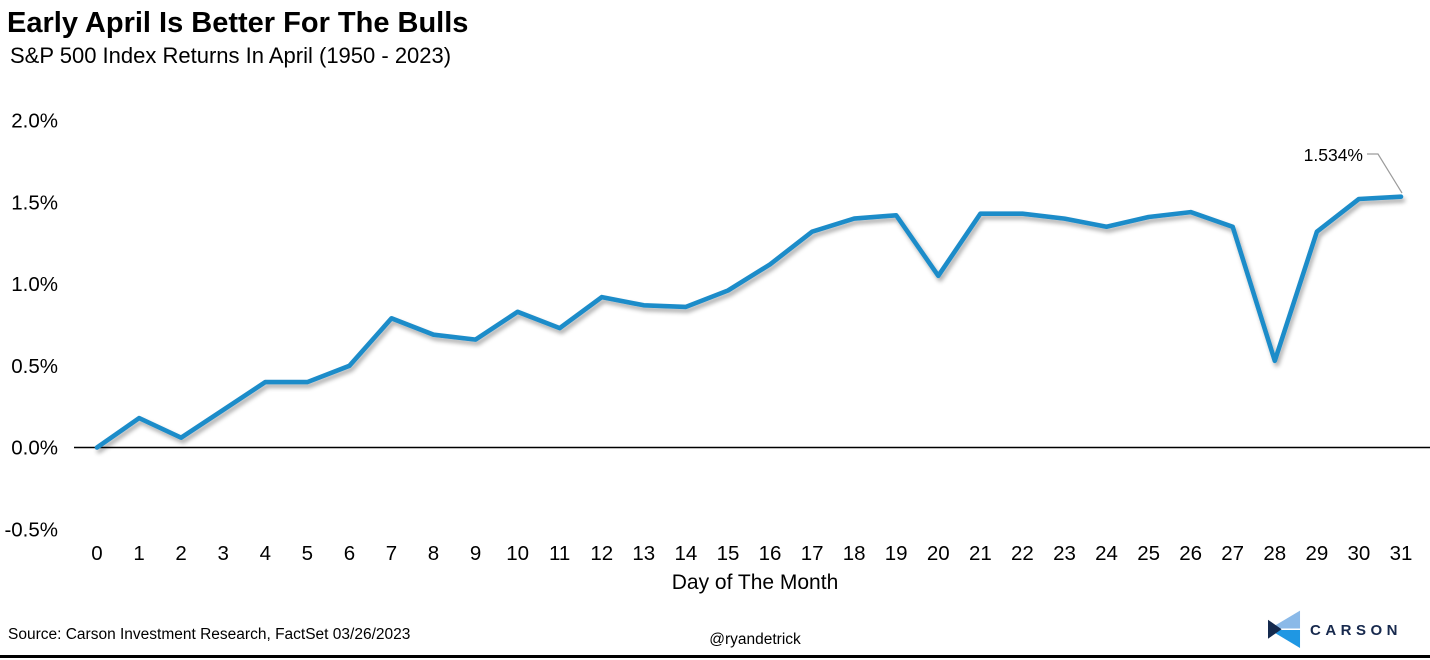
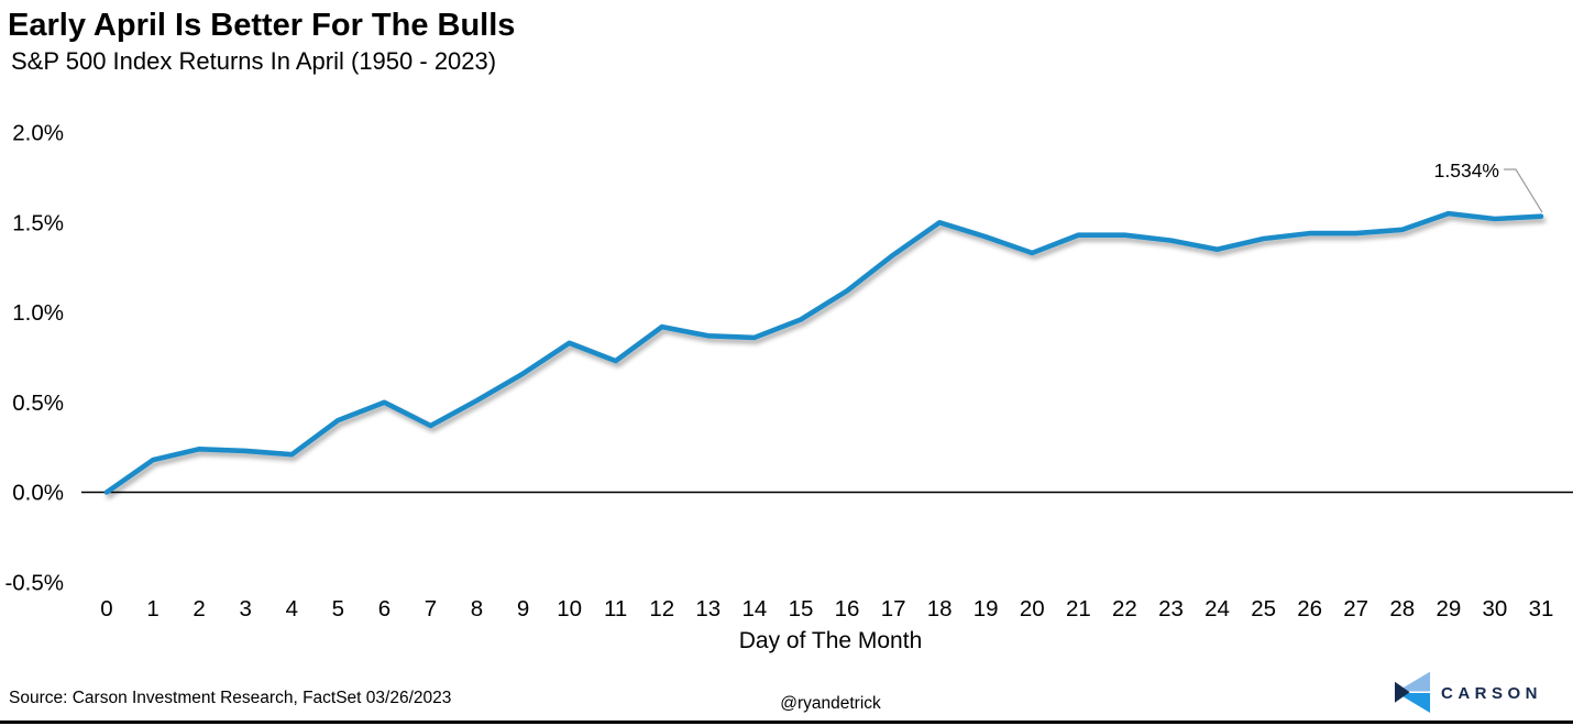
2: 0.06% -> 0.24%
4: 0.40% -> 0.21%
7: 0.79% -> 0.37%
8: 0.69% -> 0.51%
18: 1.40% -> 1.50%
20: 1.05% -> 1.33%
27: 1.35% -> 1.44%
28: 0.53% -> 1.46%
29: 1.32% -> 1.55%
